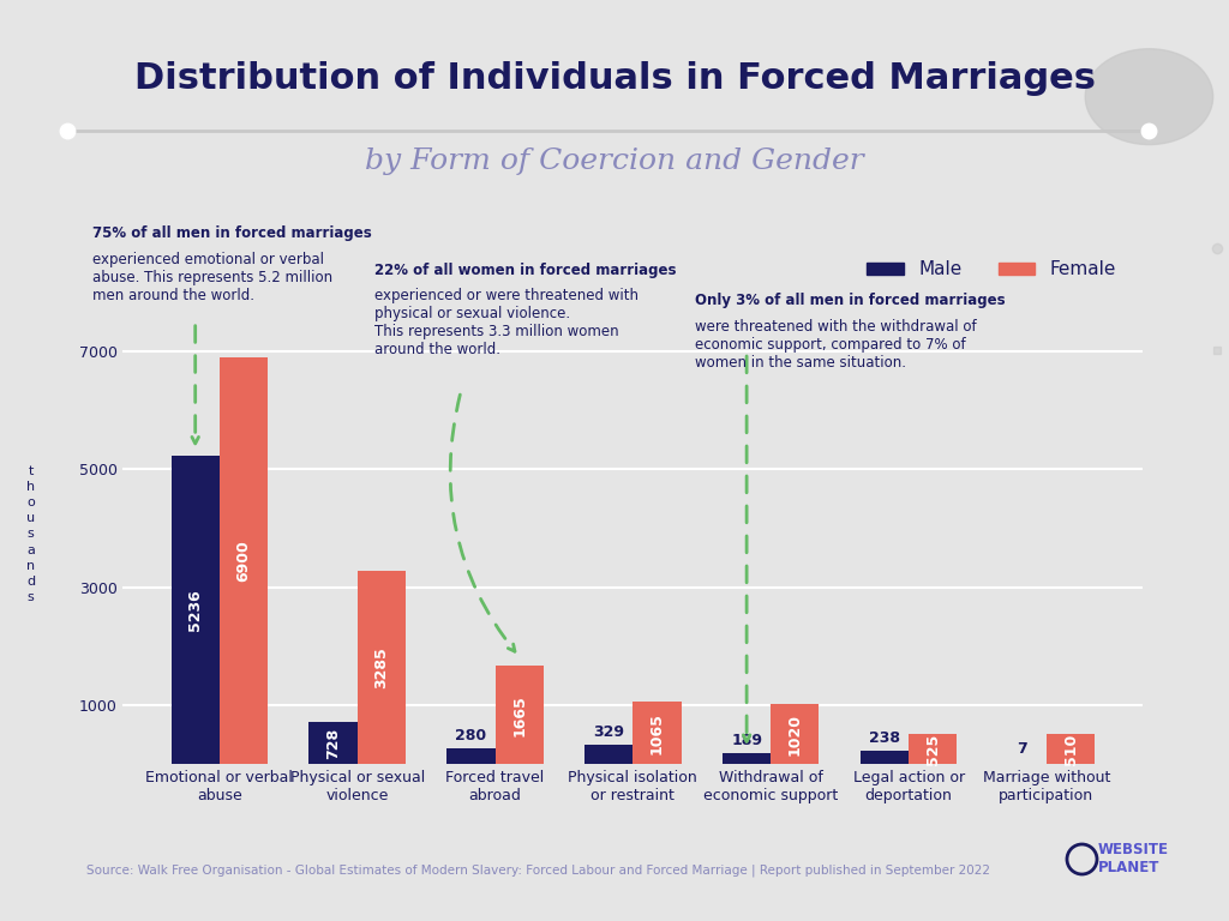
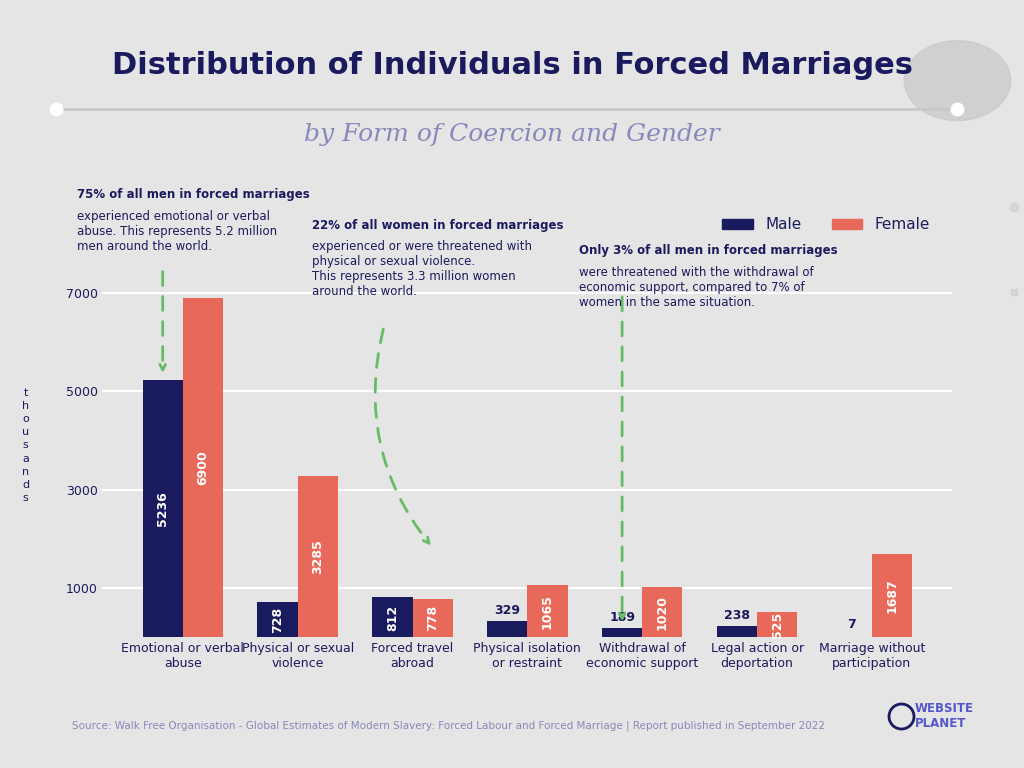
Male/Forced travel abroad: 280 -> 812
Female/Forced travel abroad: 1665 -> 778
Female/Marriage without participation: 510 -> 1687
